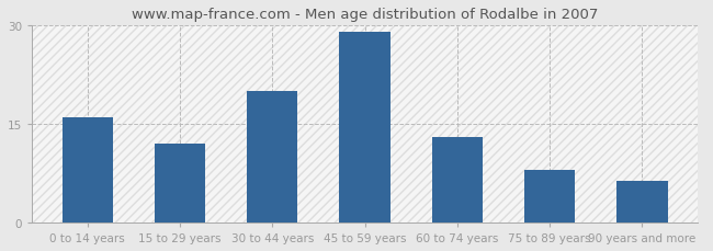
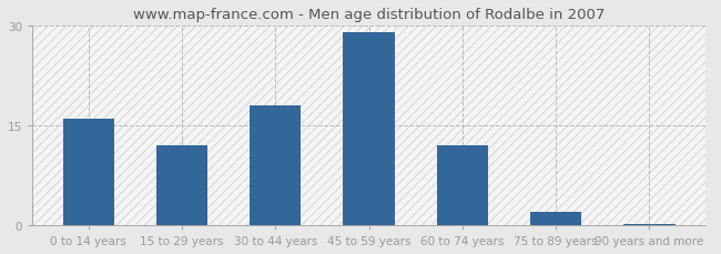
30 to 44 years: 20.0 -> 18.0
60 to 74 years: 13.0 -> 12.0
75 to 89 years: 8.0 -> 2.0
90 years and more: 6.4 -> 0.2
